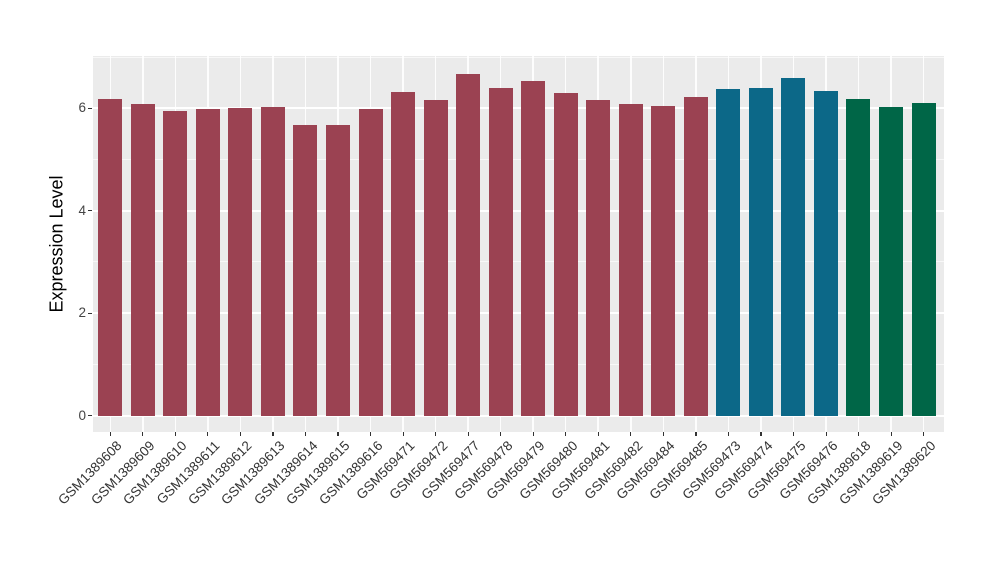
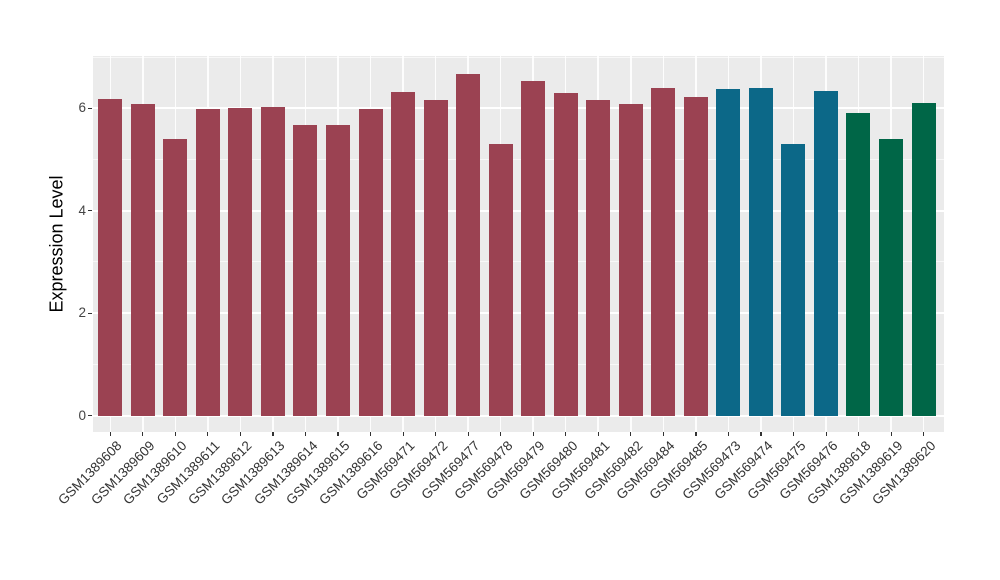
GSM1389610: 5.9 -> 5.4
GSM569478: 6.4 -> 5.3
GSM569484: 6.0 -> 6.4
GSM569475: 6.6 -> 5.3
GSM1389618: 6.2 -> 5.9
GSM1389619: 6.0 -> 5.4
